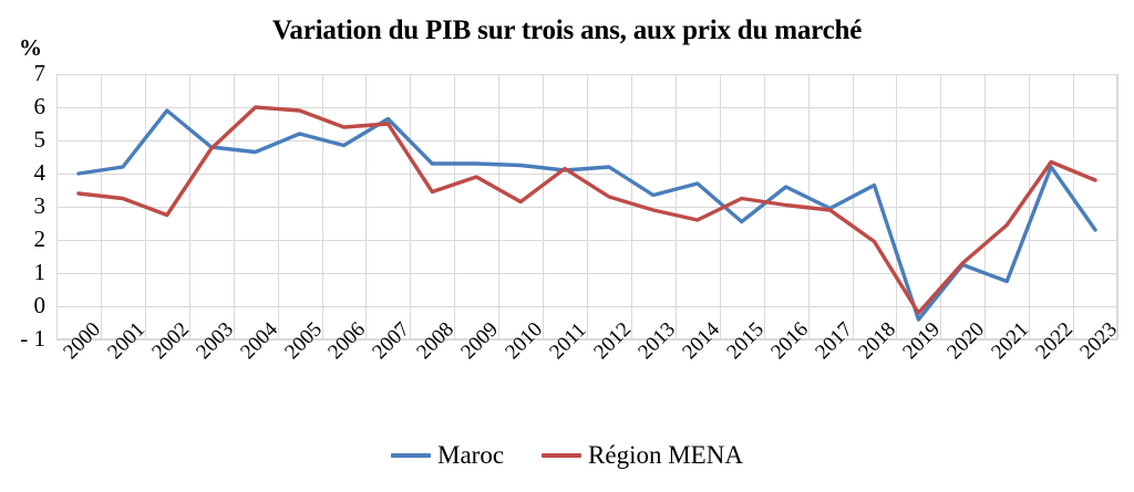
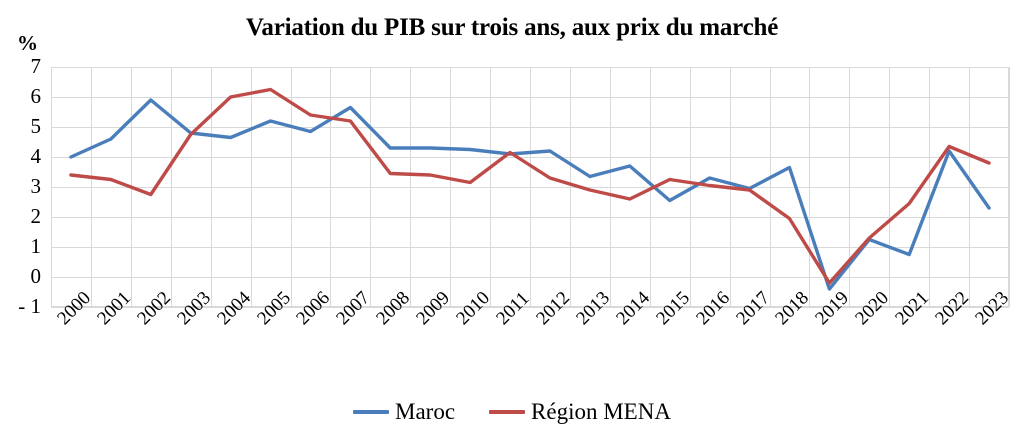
Maroc/2001: 4.2 -> 4.6
Région MENA/2005: 5.9 -> 6.2
Région MENA/2007: 5.5 -> 5.2
Région MENA/2009: 3.9 -> 3.4
Maroc/2016: 3.6 -> 3.3
